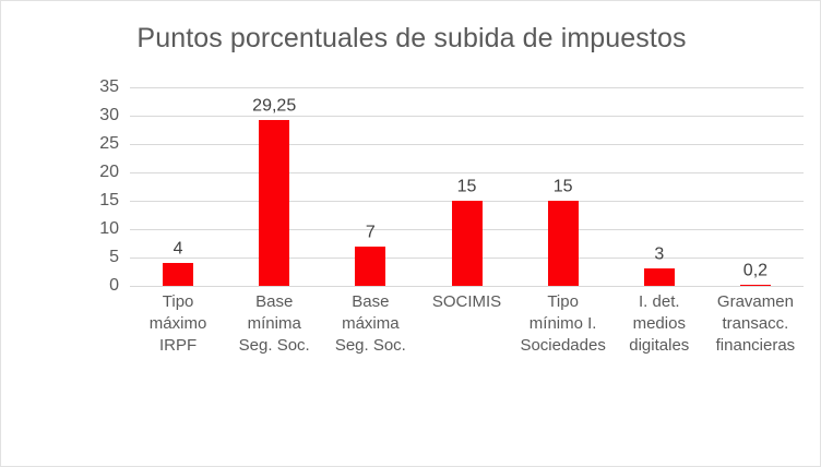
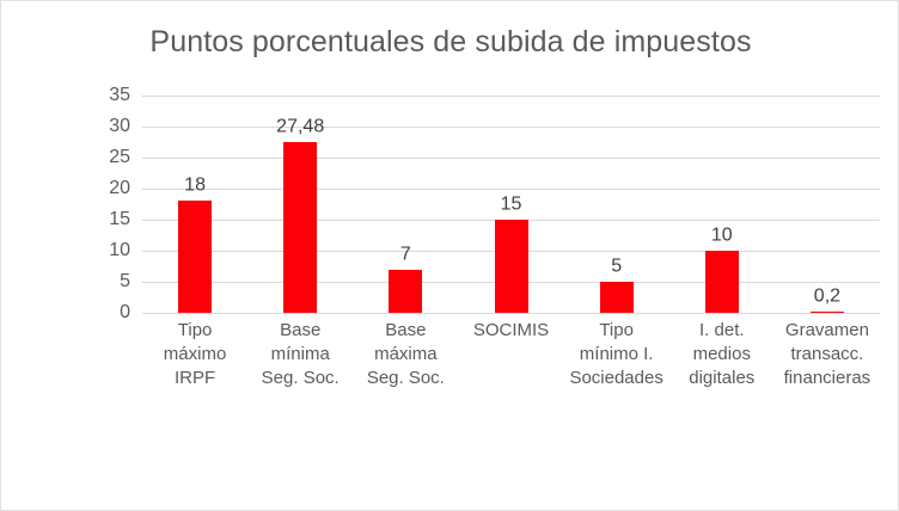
Tipo máximo IRPF: 4 -> 18
Base mínima Seg. Soc.: 29,25 -> 27,48
Tipo mínimo I. Sociedades: 15 -> 5
I. det. medios digitales: 3 -> 10
